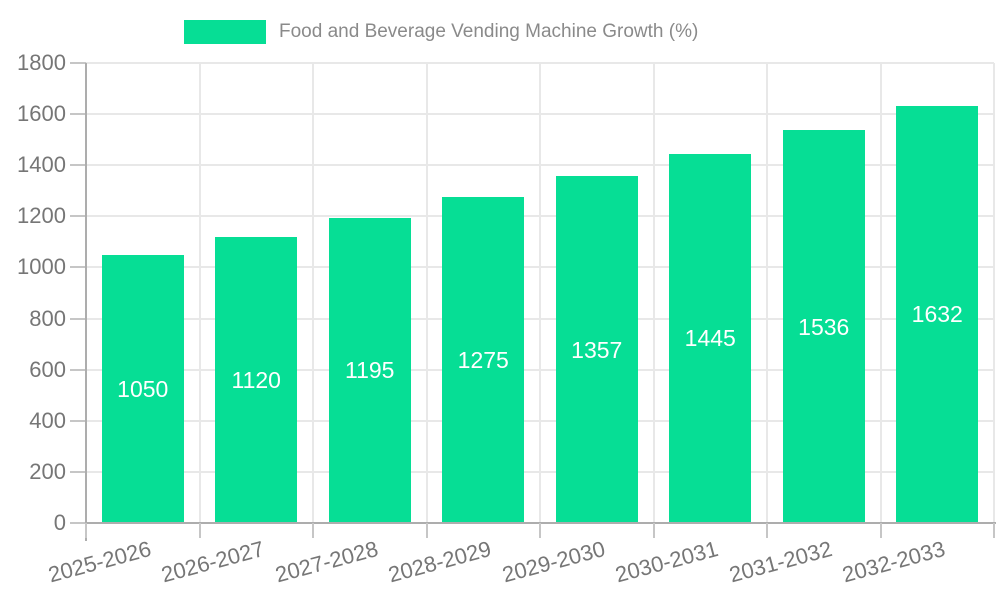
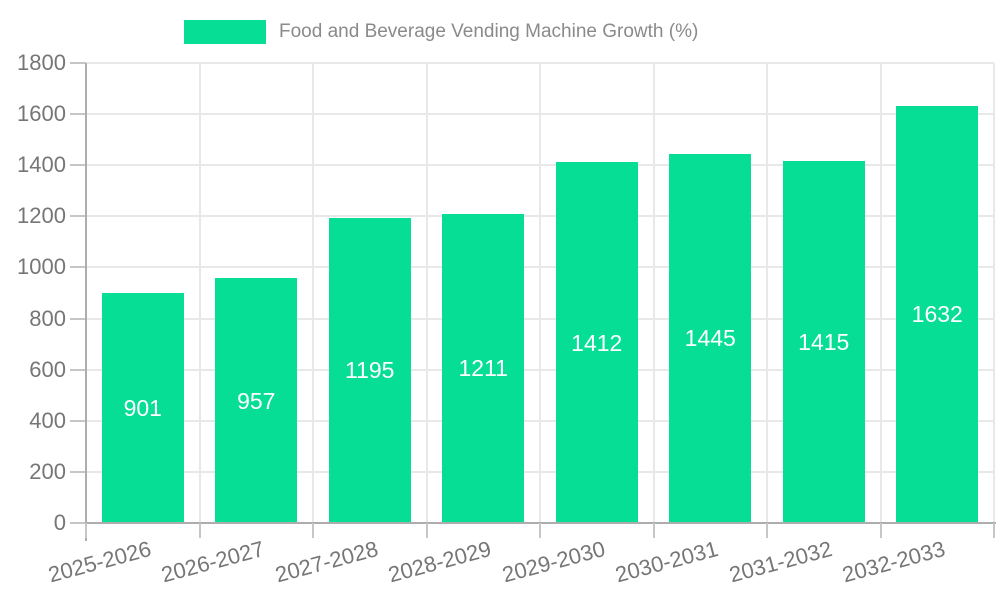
2025-2026: 1050 -> 901
2026-2027: 1120 -> 957
2028-2029: 1275 -> 1211
2029-2030: 1357 -> 1412
2031-2032: 1536 -> 1415
